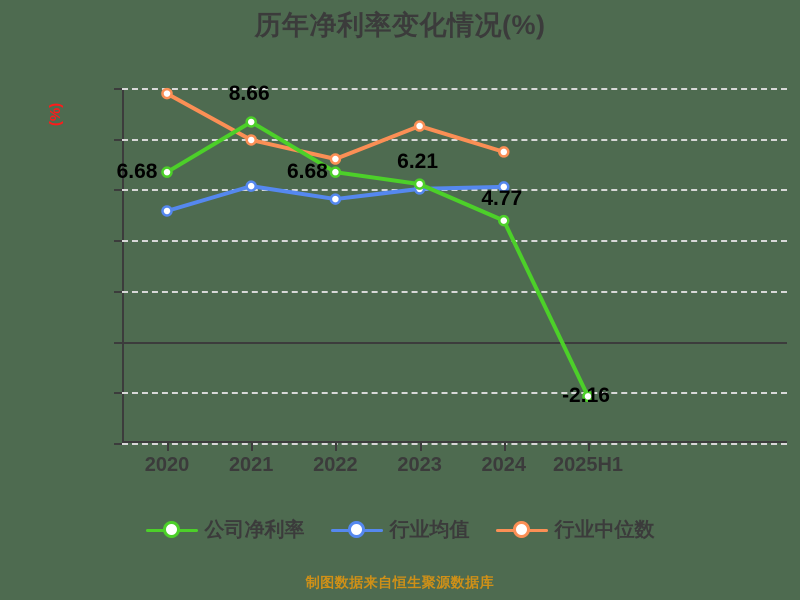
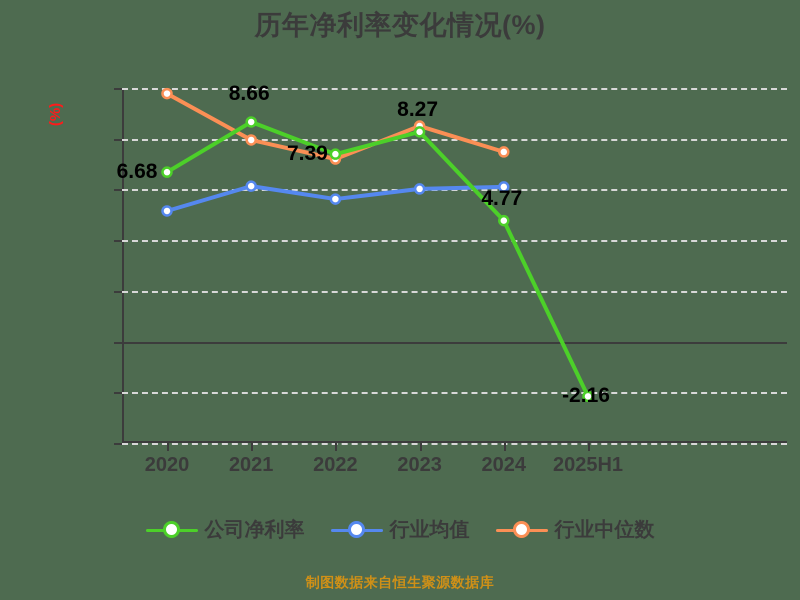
公司净利率/2022: 6.68 -> 7.39
公司净利率/2023: 6.21 -> 8.27
